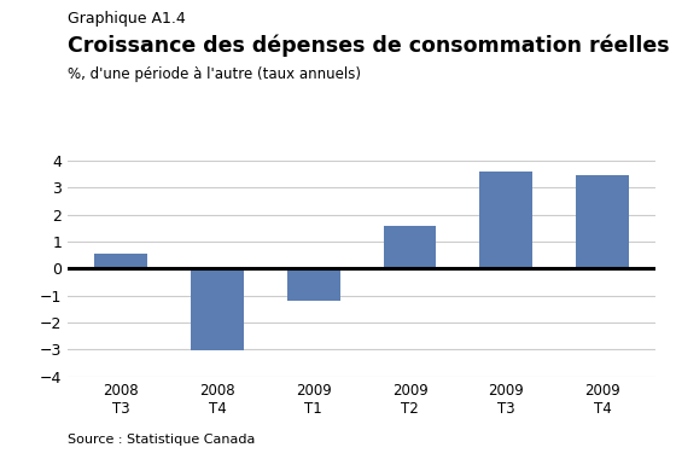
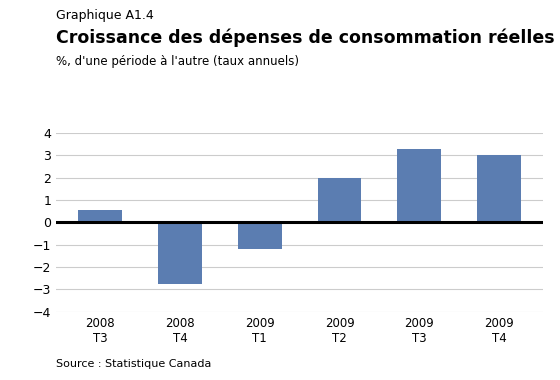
2008 T4: -3.05 -> -2.75
2009 T2: 1.60 -> 2.00
2009 T3: 3.60 -> 3.30
2009 T4: 3.45 -> 3.00
